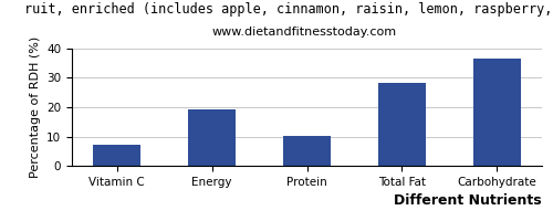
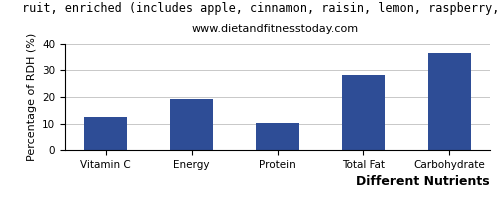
Vitamin C: 7.1 -> 12.5
